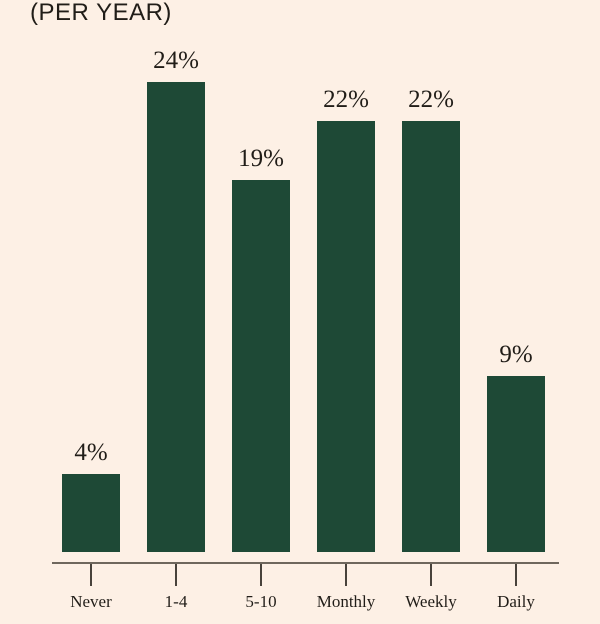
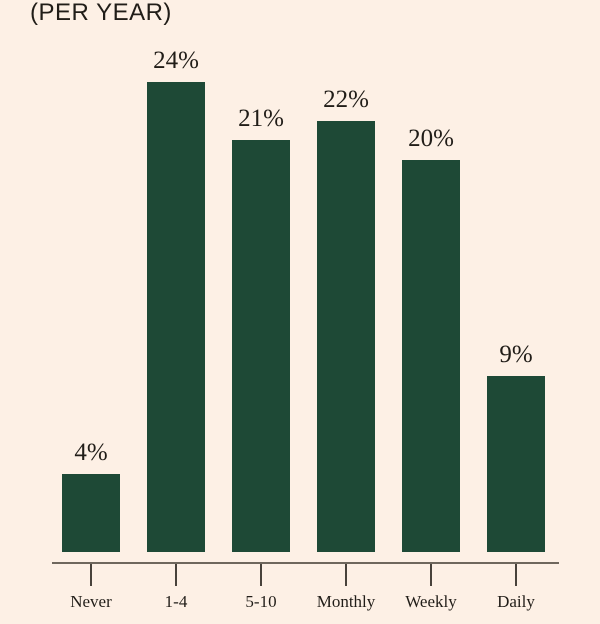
5-10: 19% -> 21%
Weekly: 22% -> 20%
